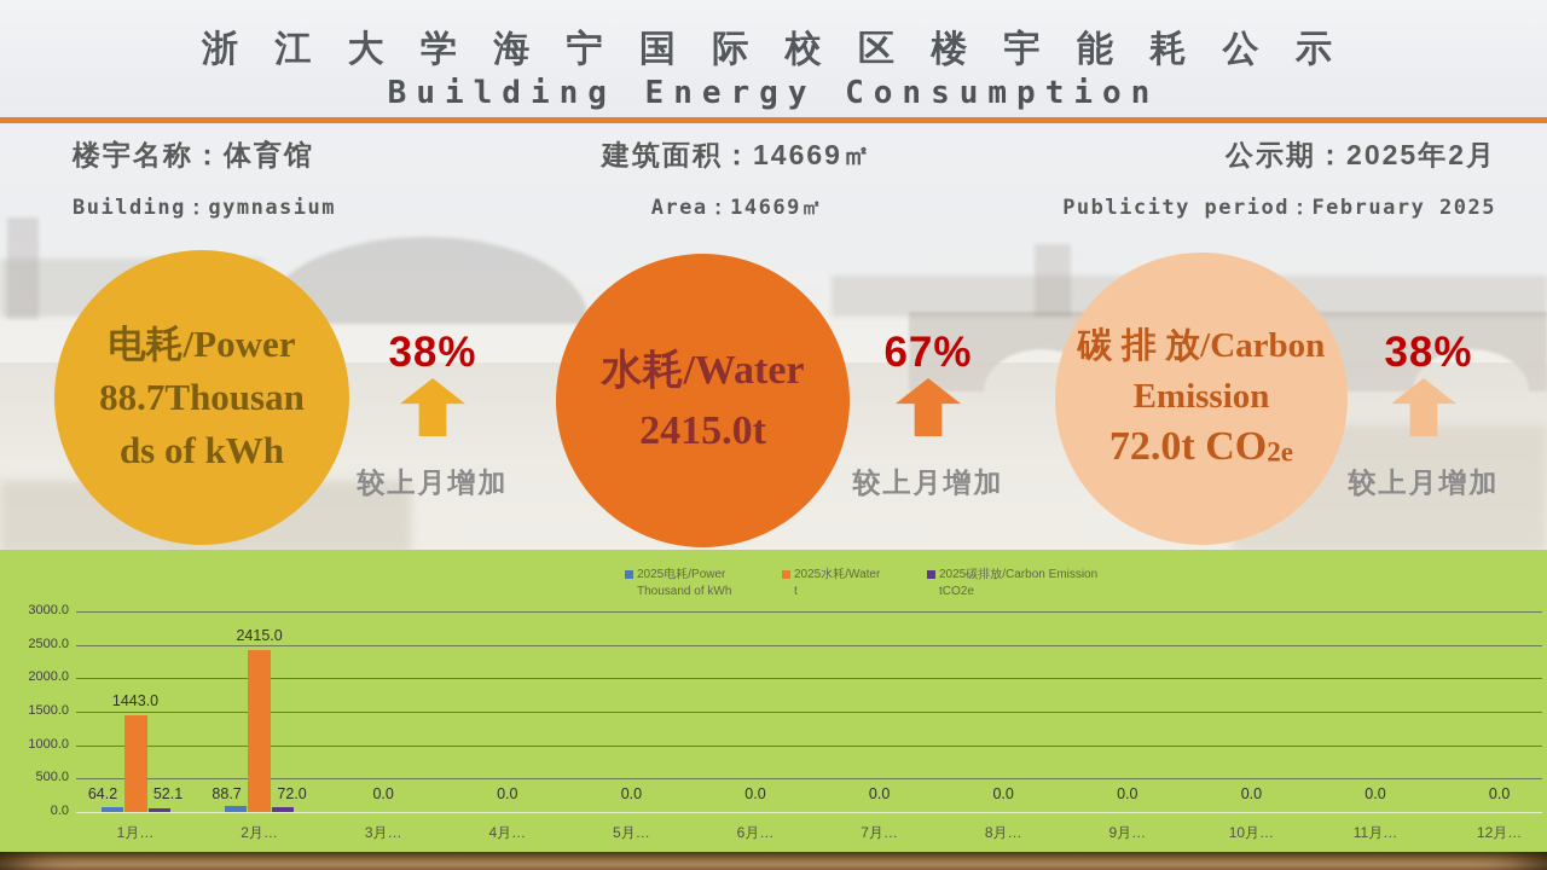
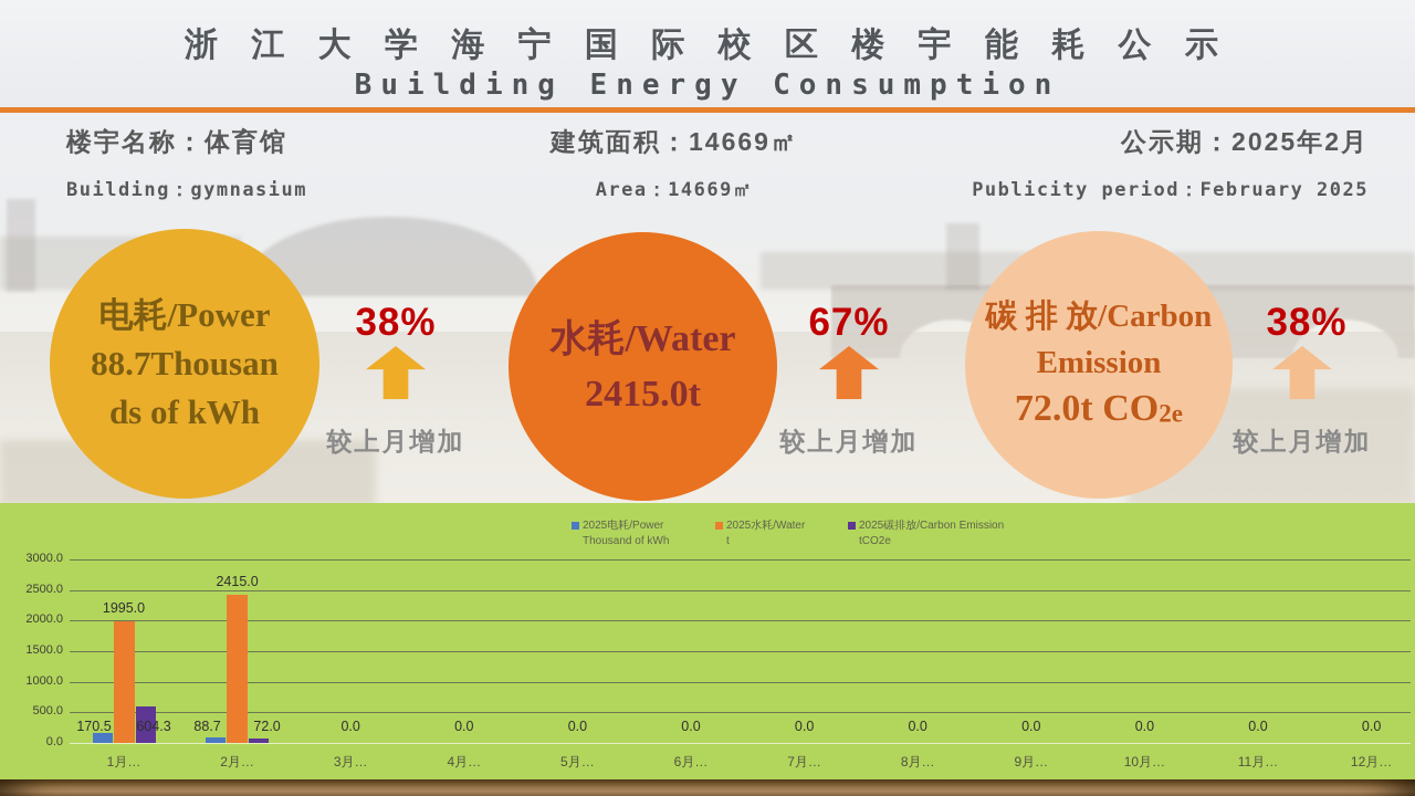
2025电耗/Power Thousand of kWh/1月…: 64.2 -> 170.5
2025水耗/Water t/1月…: 1443.0 -> 1995.0
2025碳排放/Carbon Emission tCO2e/1月…: 52.1 -> 604.3
